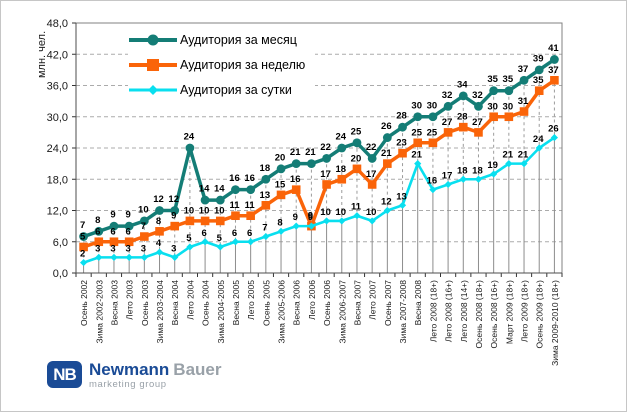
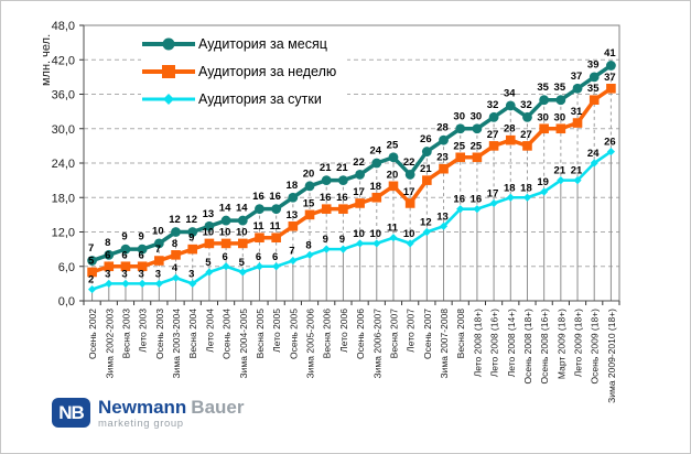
Аудитория за месяц/Лето 2004: 24 -> 13
Аудитория за неделю/Лето 2006: 9 -> 16
Аудитория за сутки/Весна 2008: 21 -> 16
